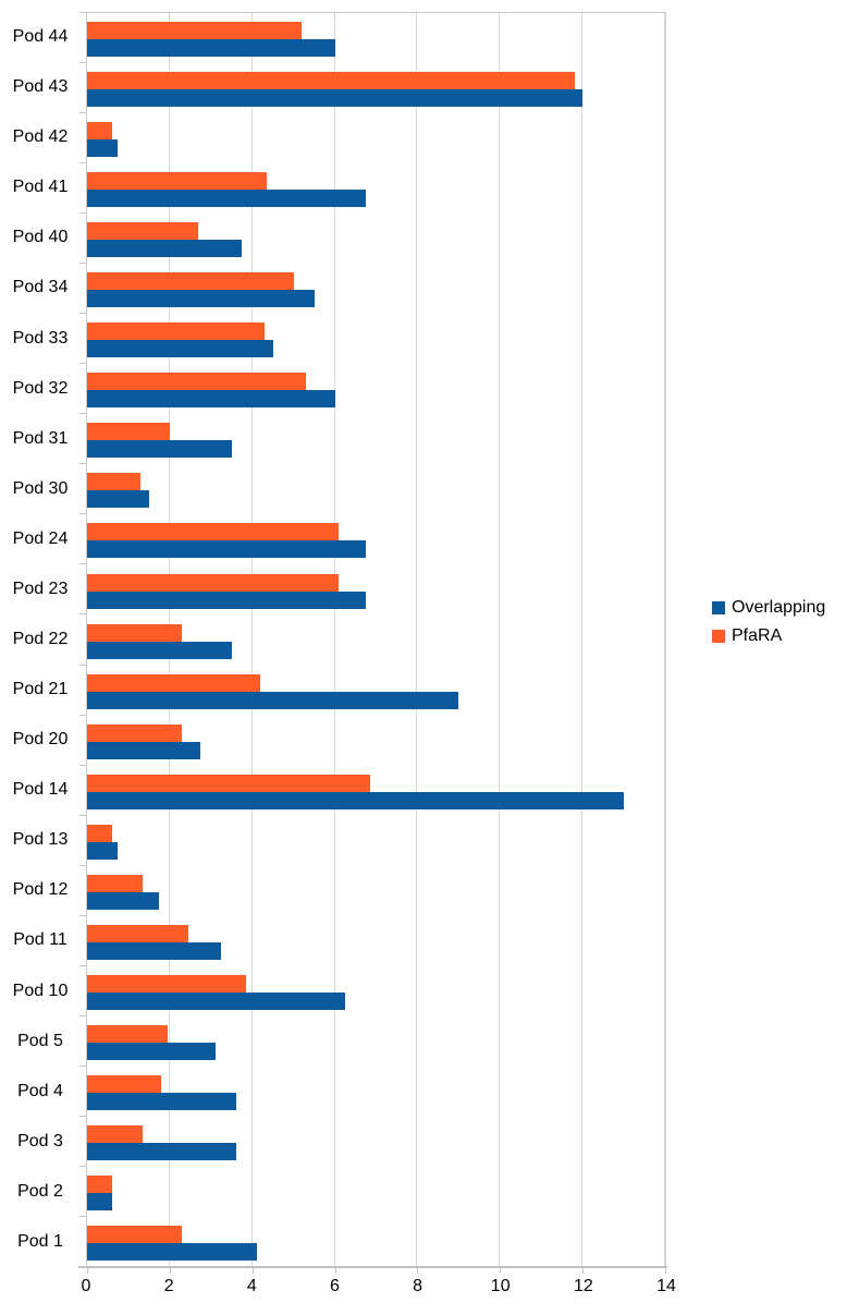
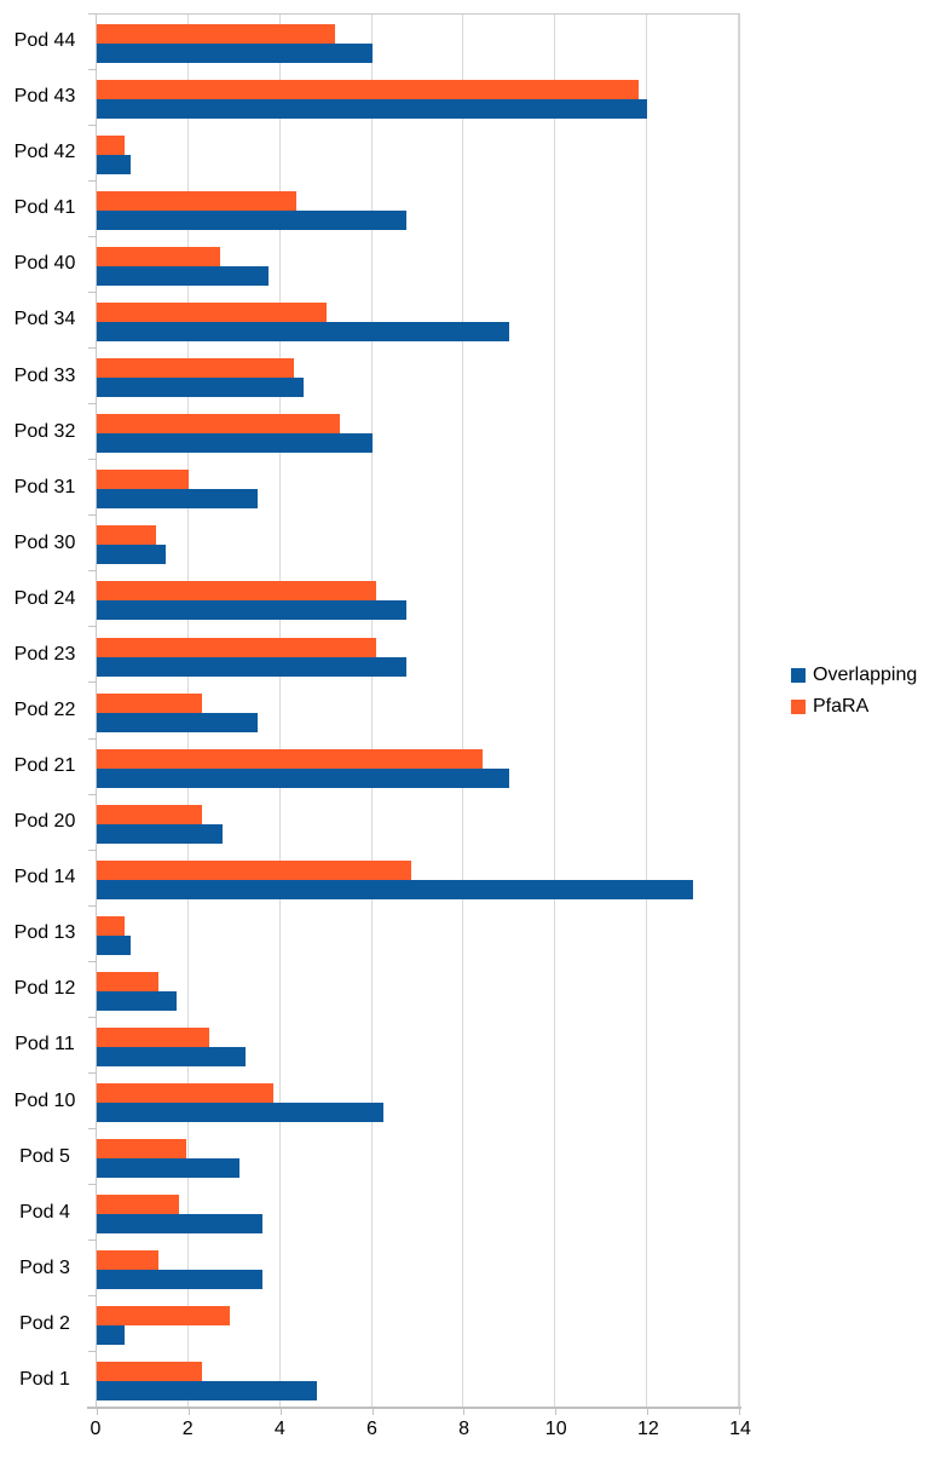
Overlapping/Pod 34: 5.5 -> 9.0
PfaRA/Pod 21: 4.2 -> 8.4
PfaRA/Pod 2: 0.6 -> 2.9
Overlapping/Pod 1: 4.1 -> 4.8
